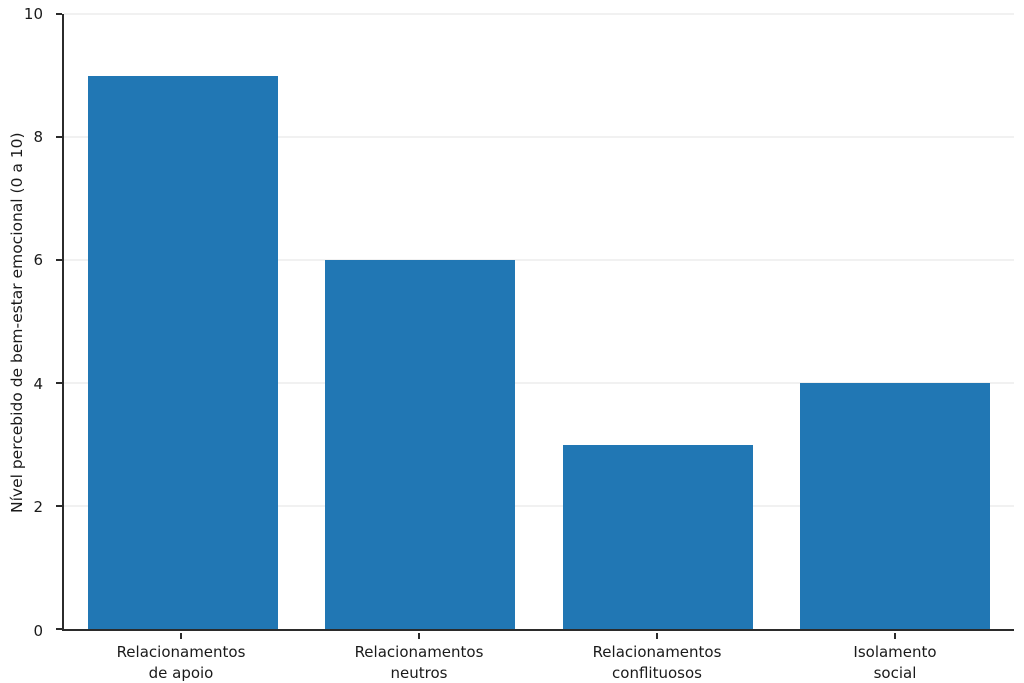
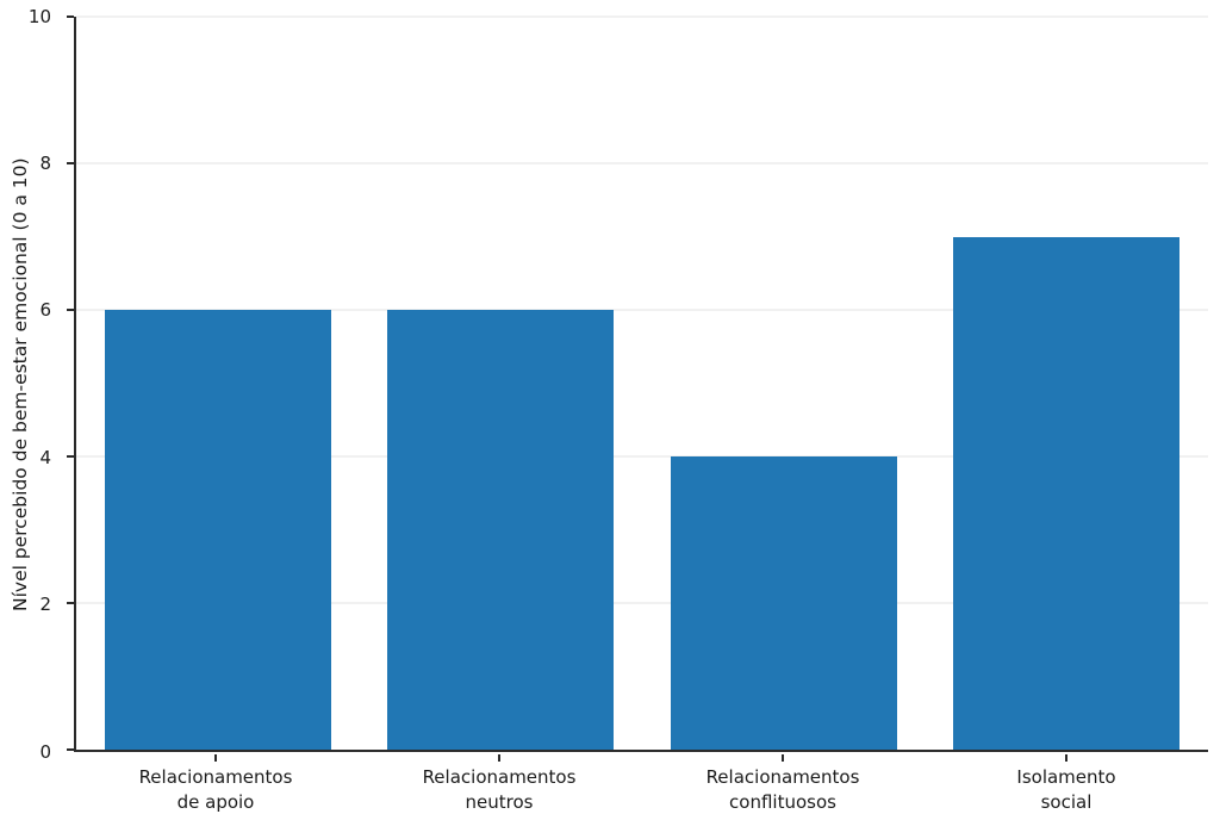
Relacionamentos de apoio: 9 -> 6
Relacionamentos conflituosos: 3 -> 4
Isolamento social: 4 -> 7
